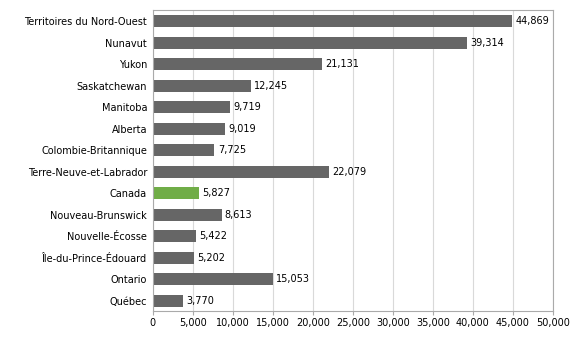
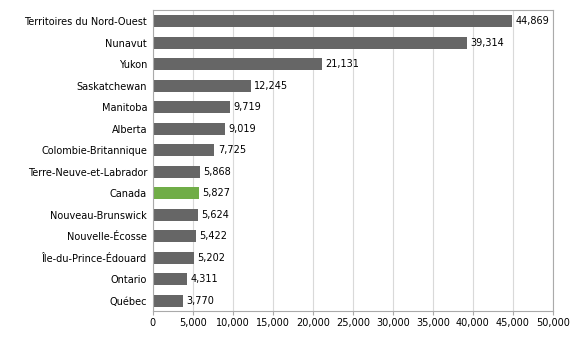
Terre-Neuve-et-Labrador: 22,079 -> 5,868
Nouveau-Brunswick: 8,613 -> 5,624
Ontario: 15,053 -> 4,311
